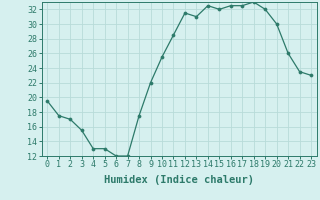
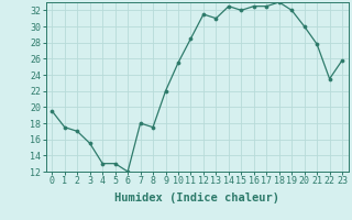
7: 12.0 -> 18.0
21: 26.0 -> 27.8
23: 23.0 -> 25.8
